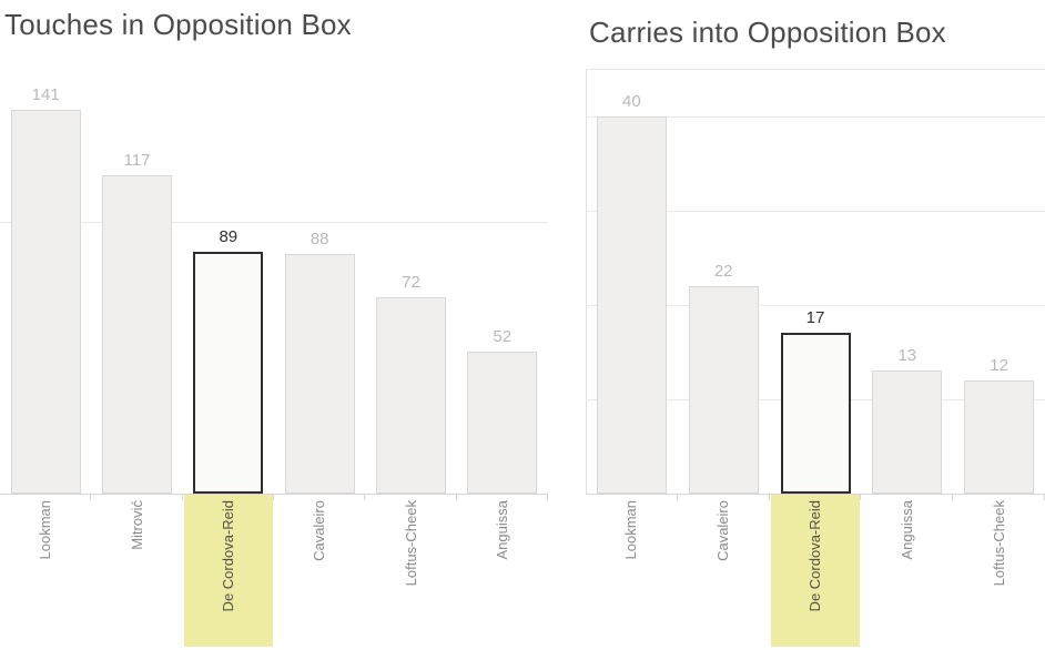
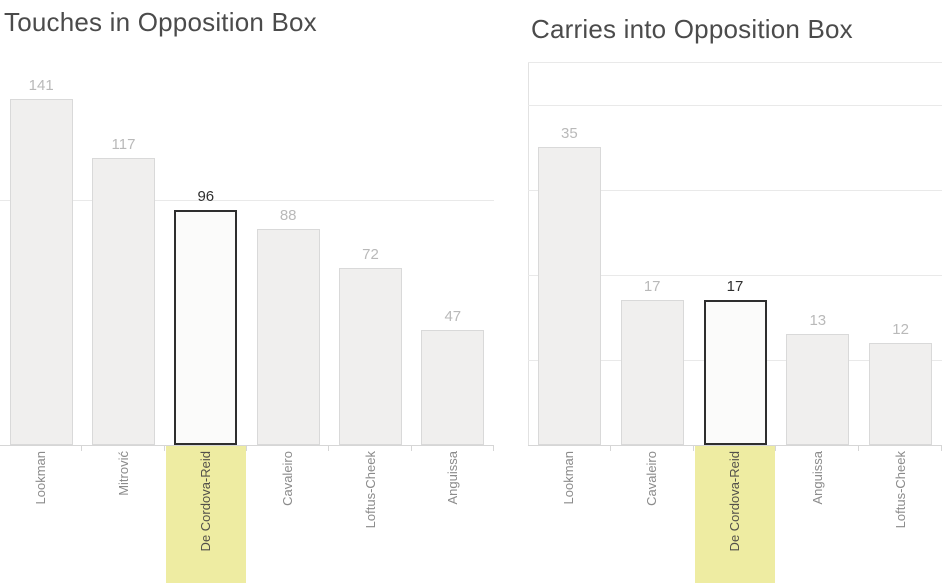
Touches in Opposition Box/De Cordova-Reid: 89 -> 96
Touches in Opposition Box/Anguissa: 52 -> 47
Carries into Opposition Box/Lookman: 40 -> 35
Carries into Opposition Box/Cavaleiro: 22 -> 17
